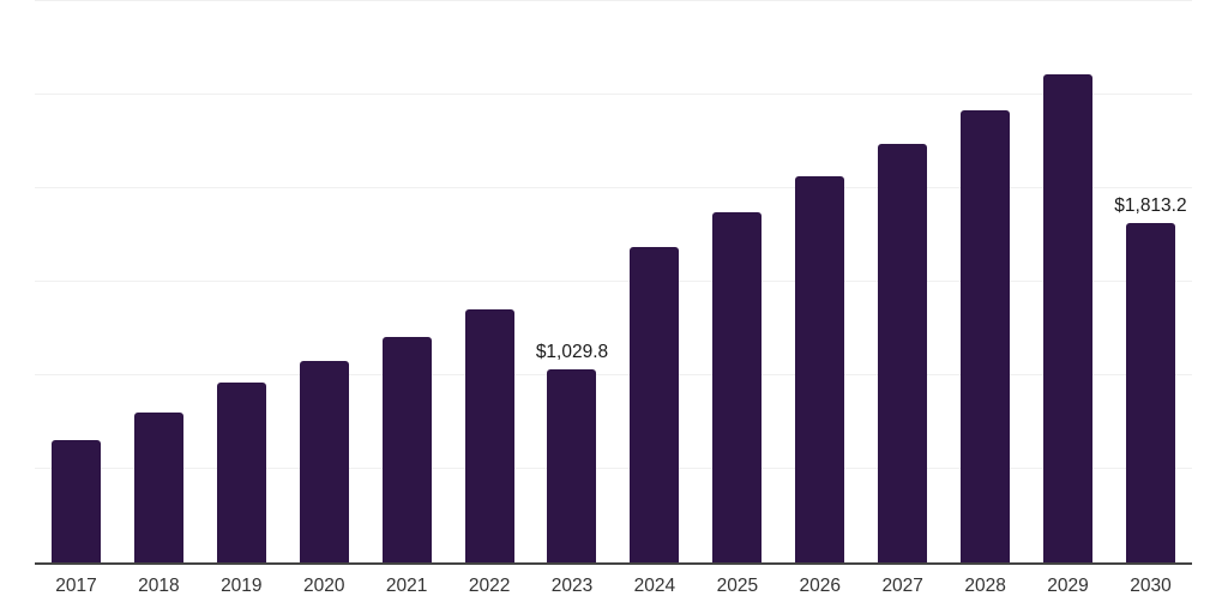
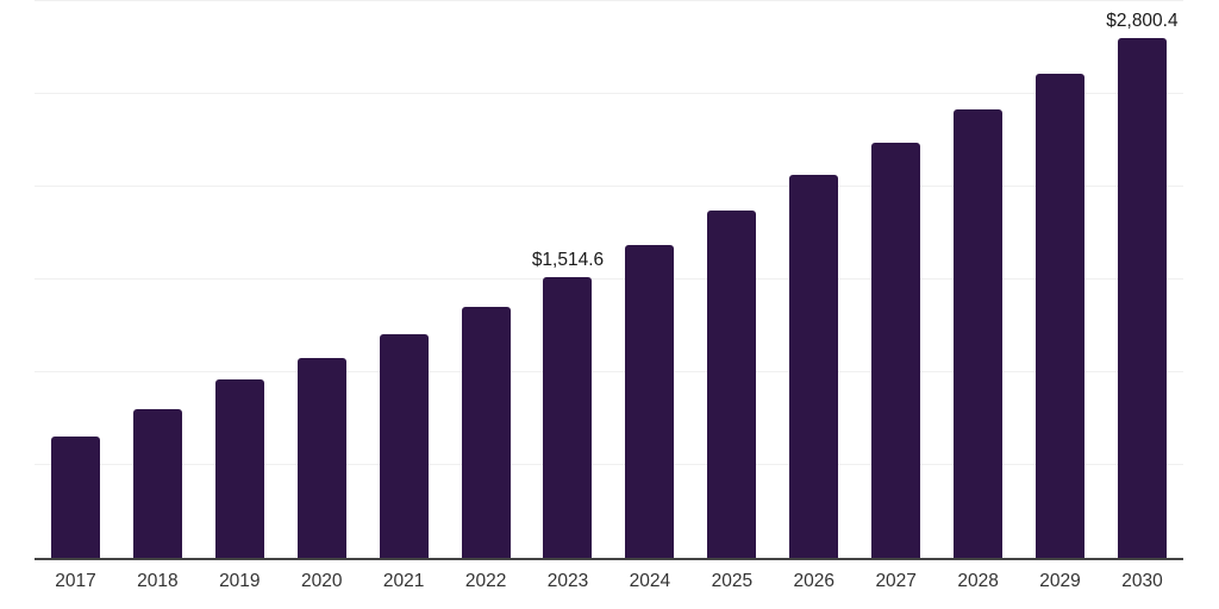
2023: $1,029.8 -> $1,514.6
2030: $1,813.2 -> $2,800.4
